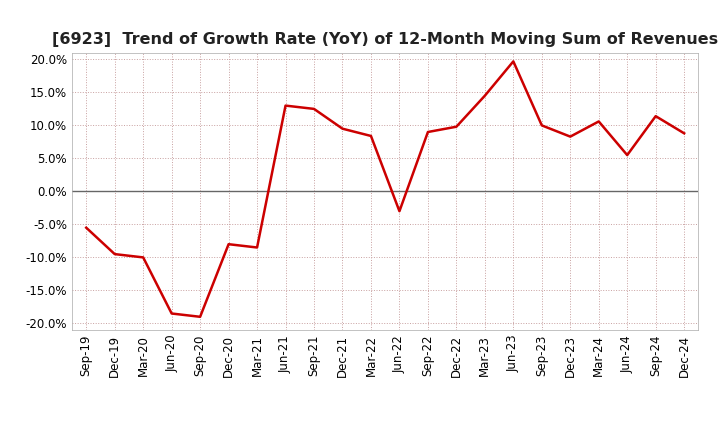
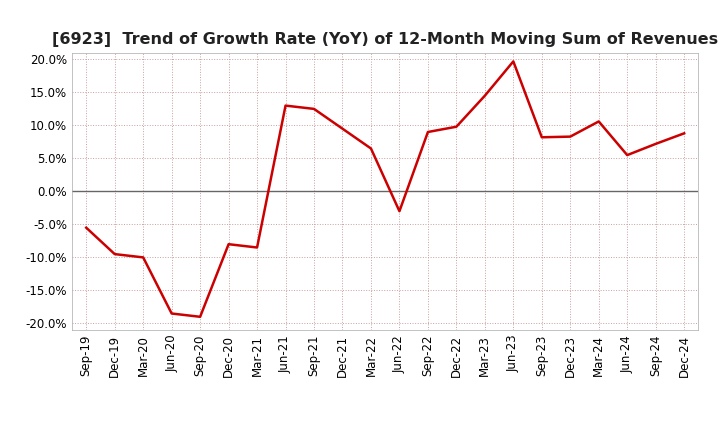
Mar-22: 8.4% -> 6.5%
Sep-23: 10.0% -> 8.2%
Sep-24: 11.4% -> 7.2%
